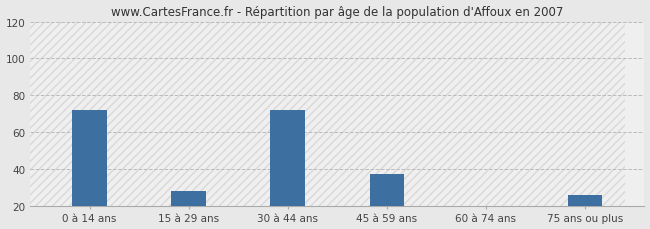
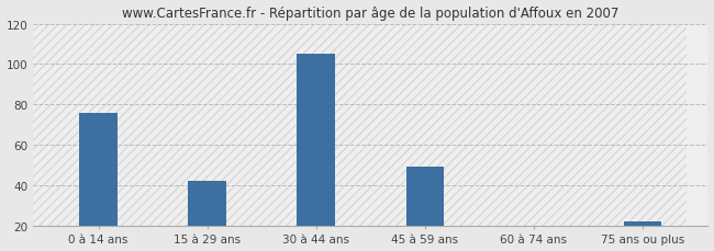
0 à 14 ans: 72 -> 76
15 à 29 ans: 28 -> 42
30 à 44 ans: 72 -> 105
45 à 59 ans: 37 -> 49
75 ans ou plus: 26 -> 22
